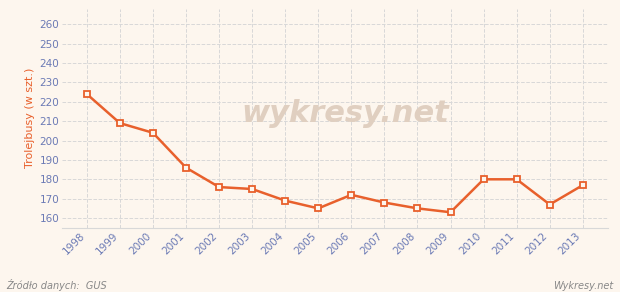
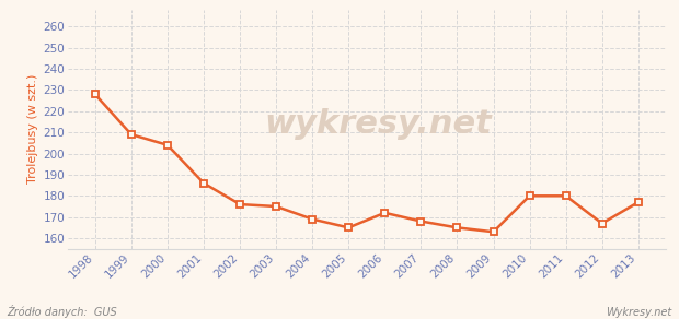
1998: 224 -> 228
